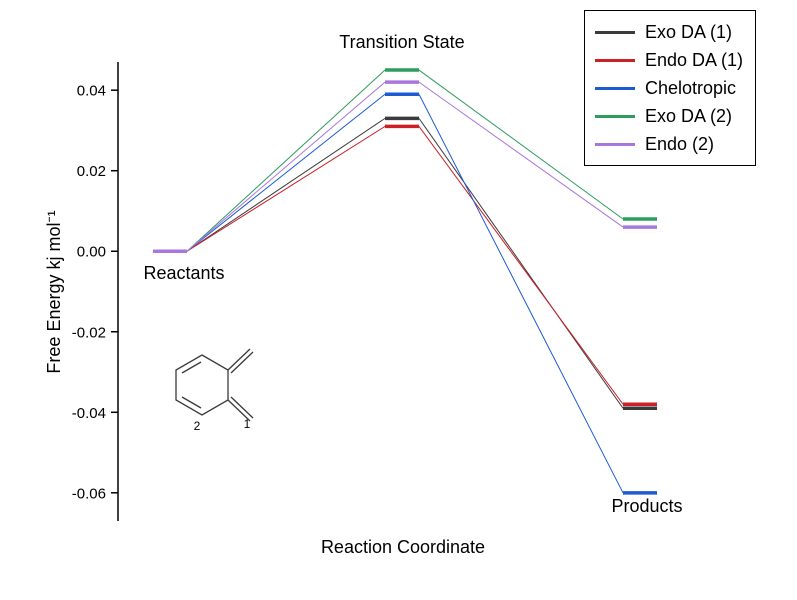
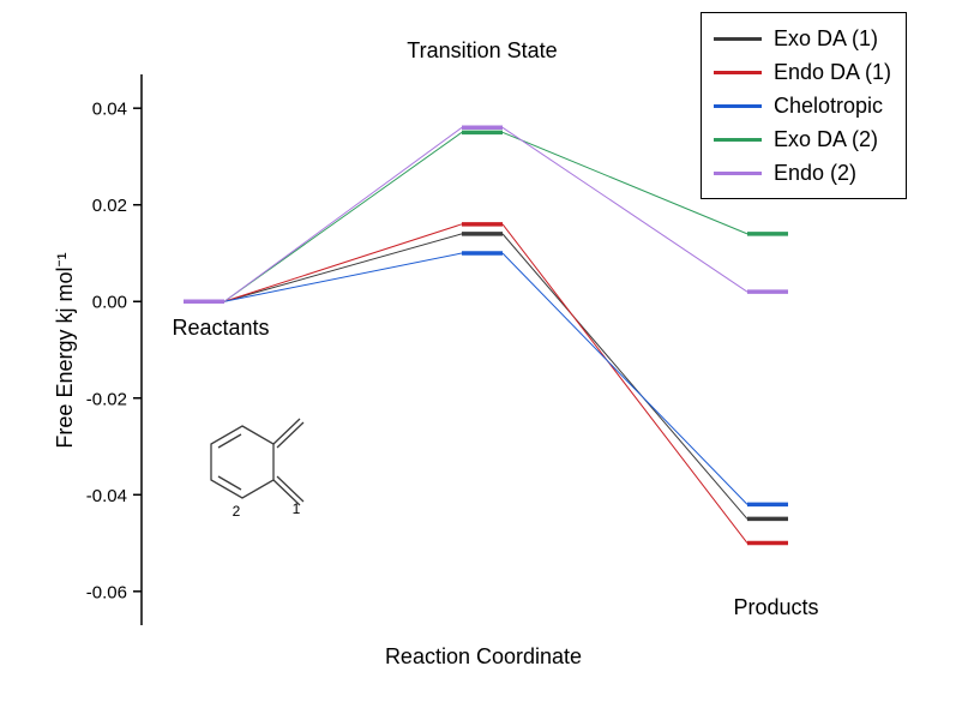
Exo DA (1)/Transition State: 0.033 -> 0.014
Endo DA (1)/Transition State: 0.031 -> 0.016
Chelotropic/Transition State: 0.039 -> 0.010
Exo DA (2)/Transition State: 0.045 -> 0.035
Endo (2)/Transition State: 0.042 -> 0.036
Exo DA (1)/Products: -0.039 -> -0.045
Endo DA (1)/Products: -0.038 -> -0.050
Chelotropic/Products: -0.060 -> -0.042
Exo DA (2)/Products: 0.008 -> 0.014
Endo (2)/Products: 0.006 -> 0.002
